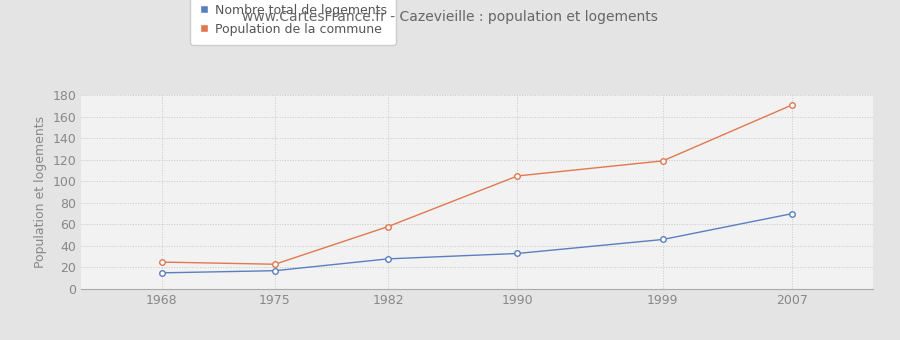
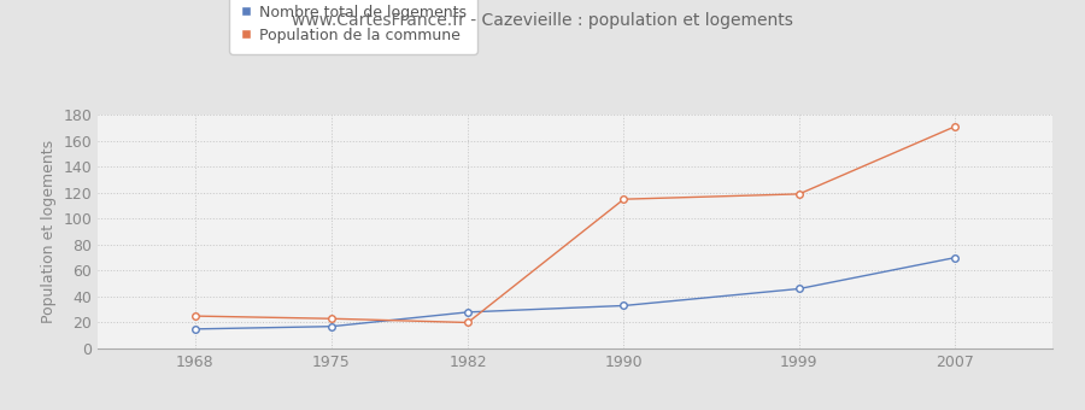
Population de la commune/1982: 58 -> 20
Population de la commune/1990: 105 -> 115
